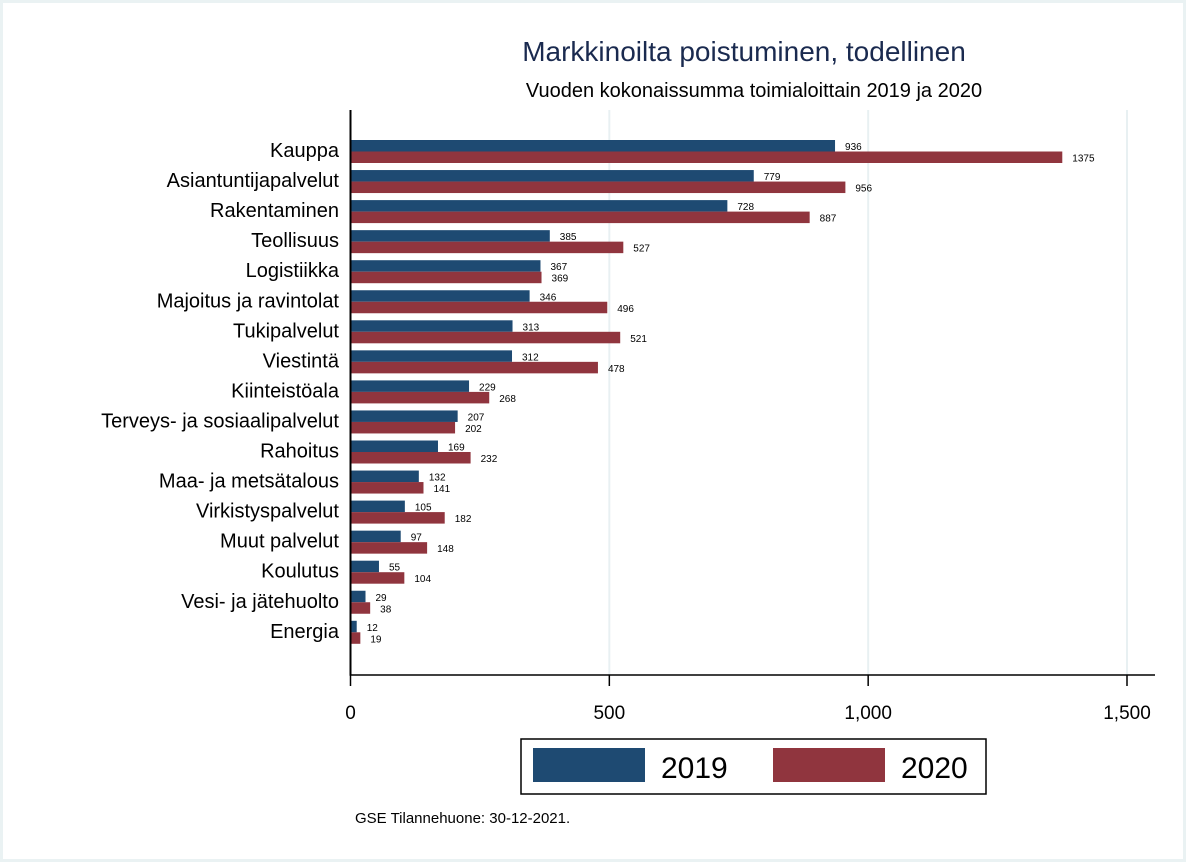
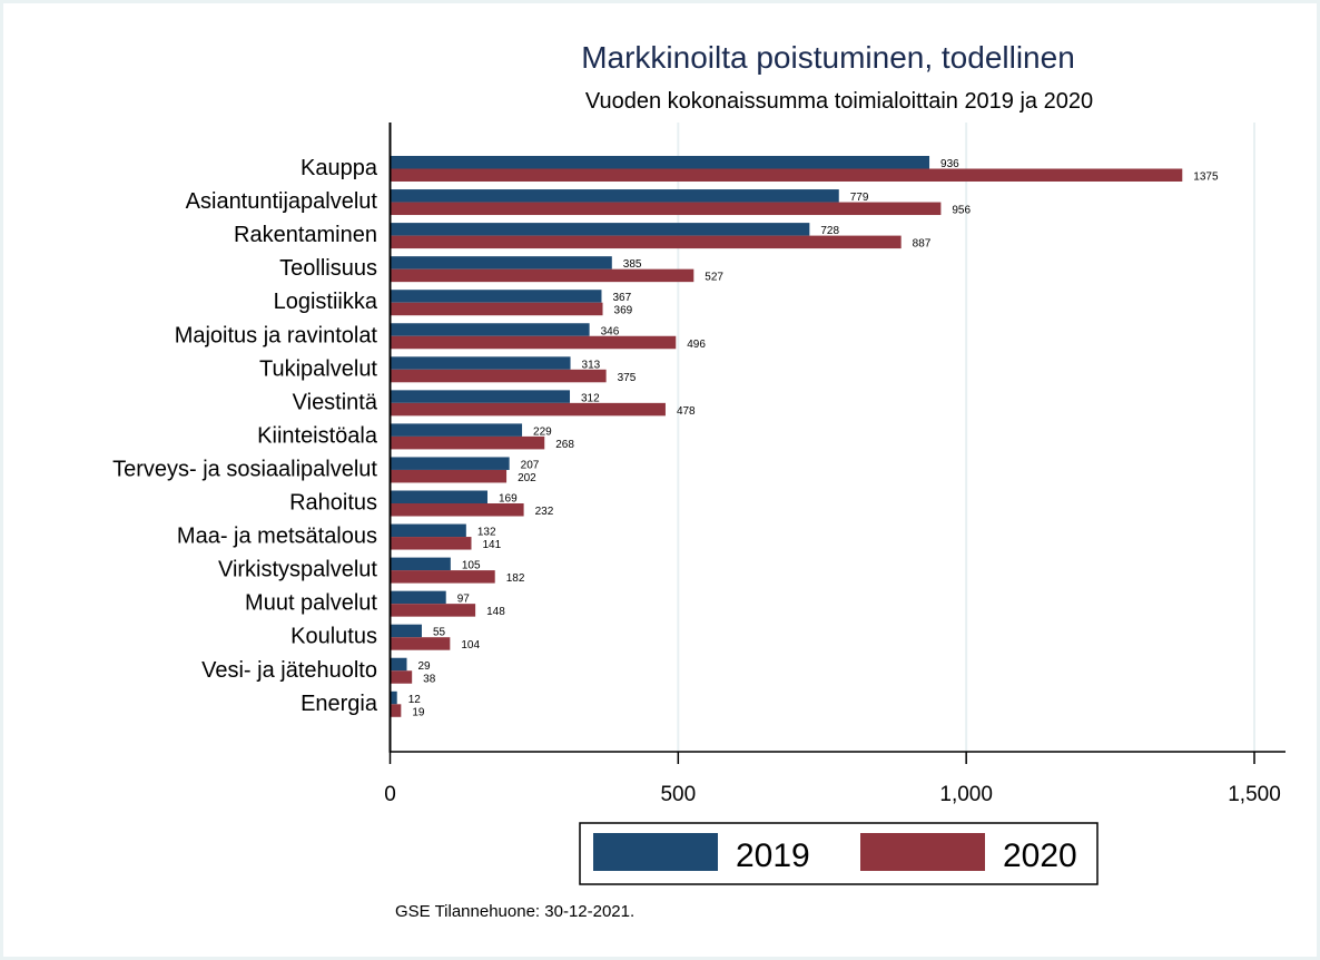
2020/Tukipalvelut: 521 -> 375
